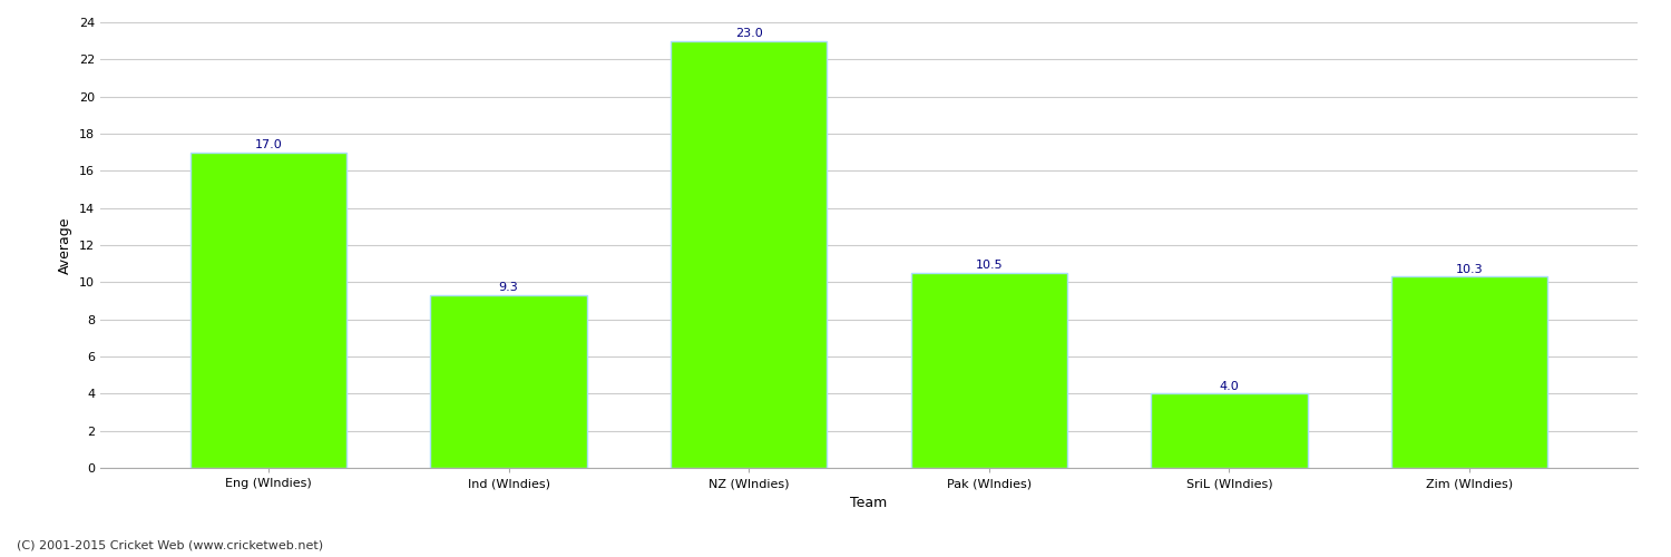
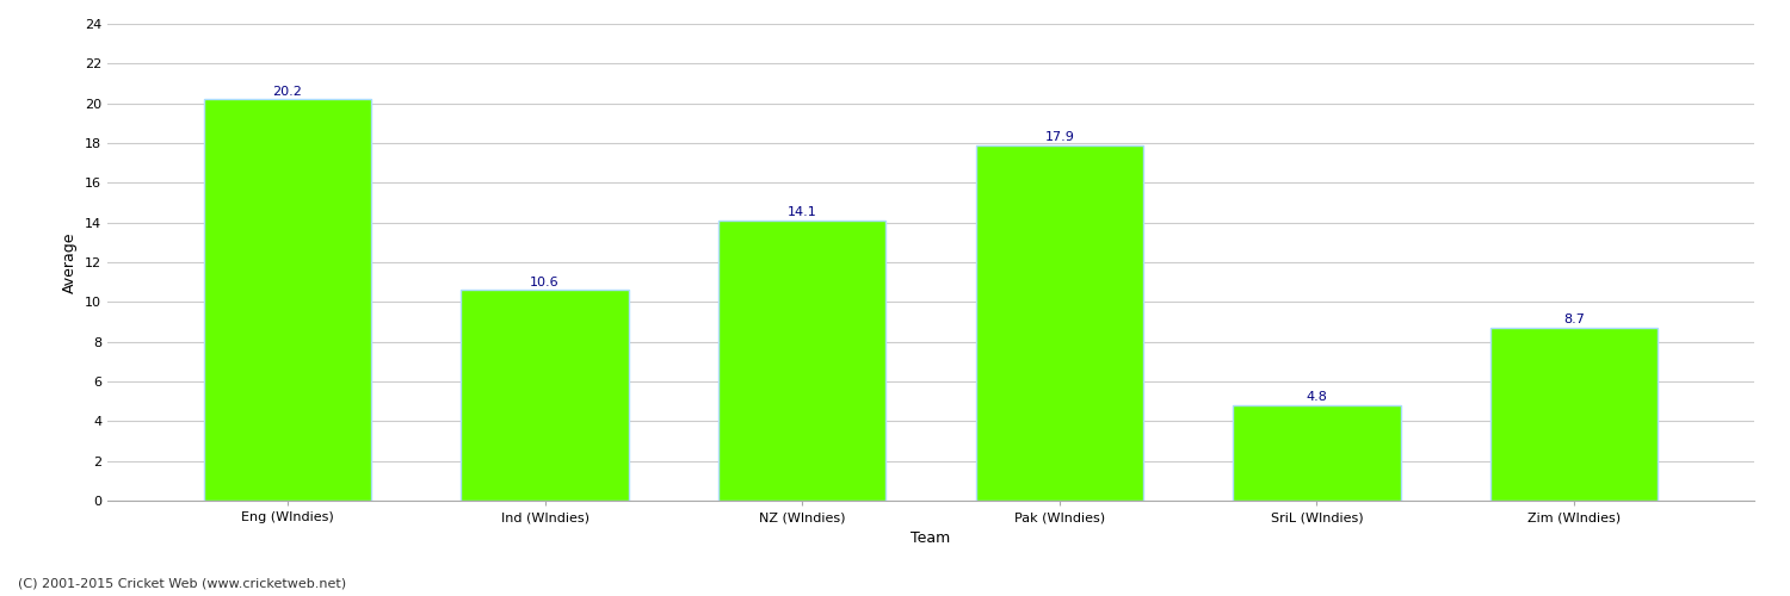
Eng (WIndies): 17.0 -> 20.2
Ind (WIndies): 9.3 -> 10.6
NZ (WIndies): 23.0 -> 14.1
Pak (WIndies): 10.5 -> 17.9
SriL (WIndies): 4.0 -> 4.8
Zim (WIndies): 10.3 -> 8.7
